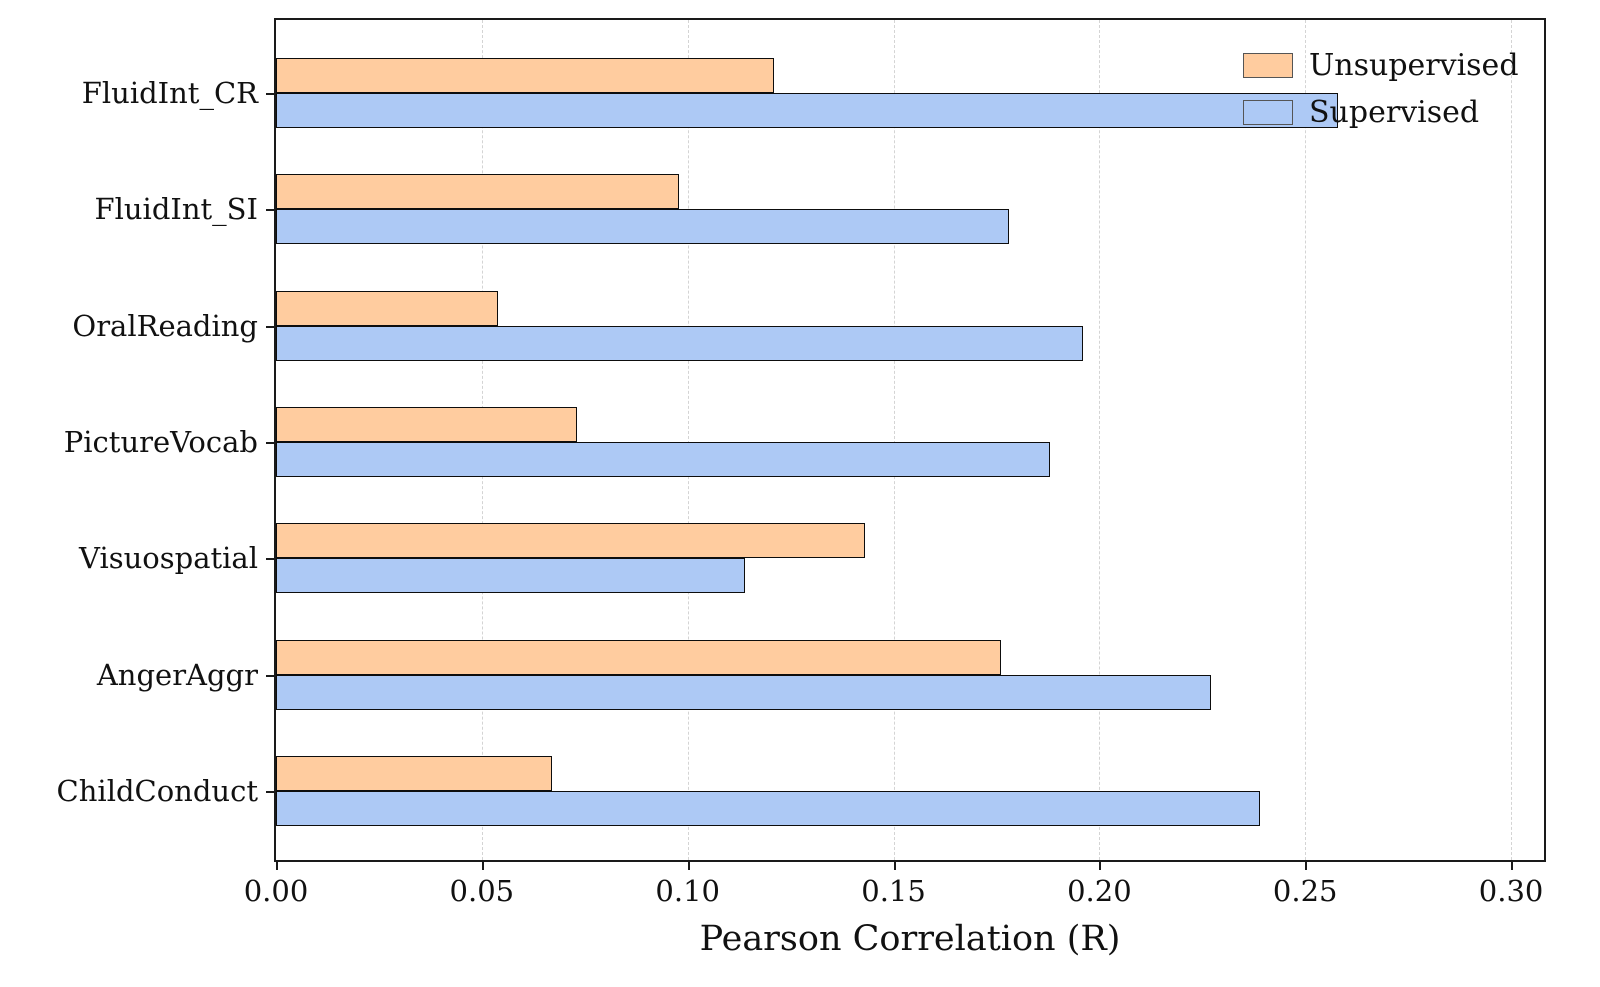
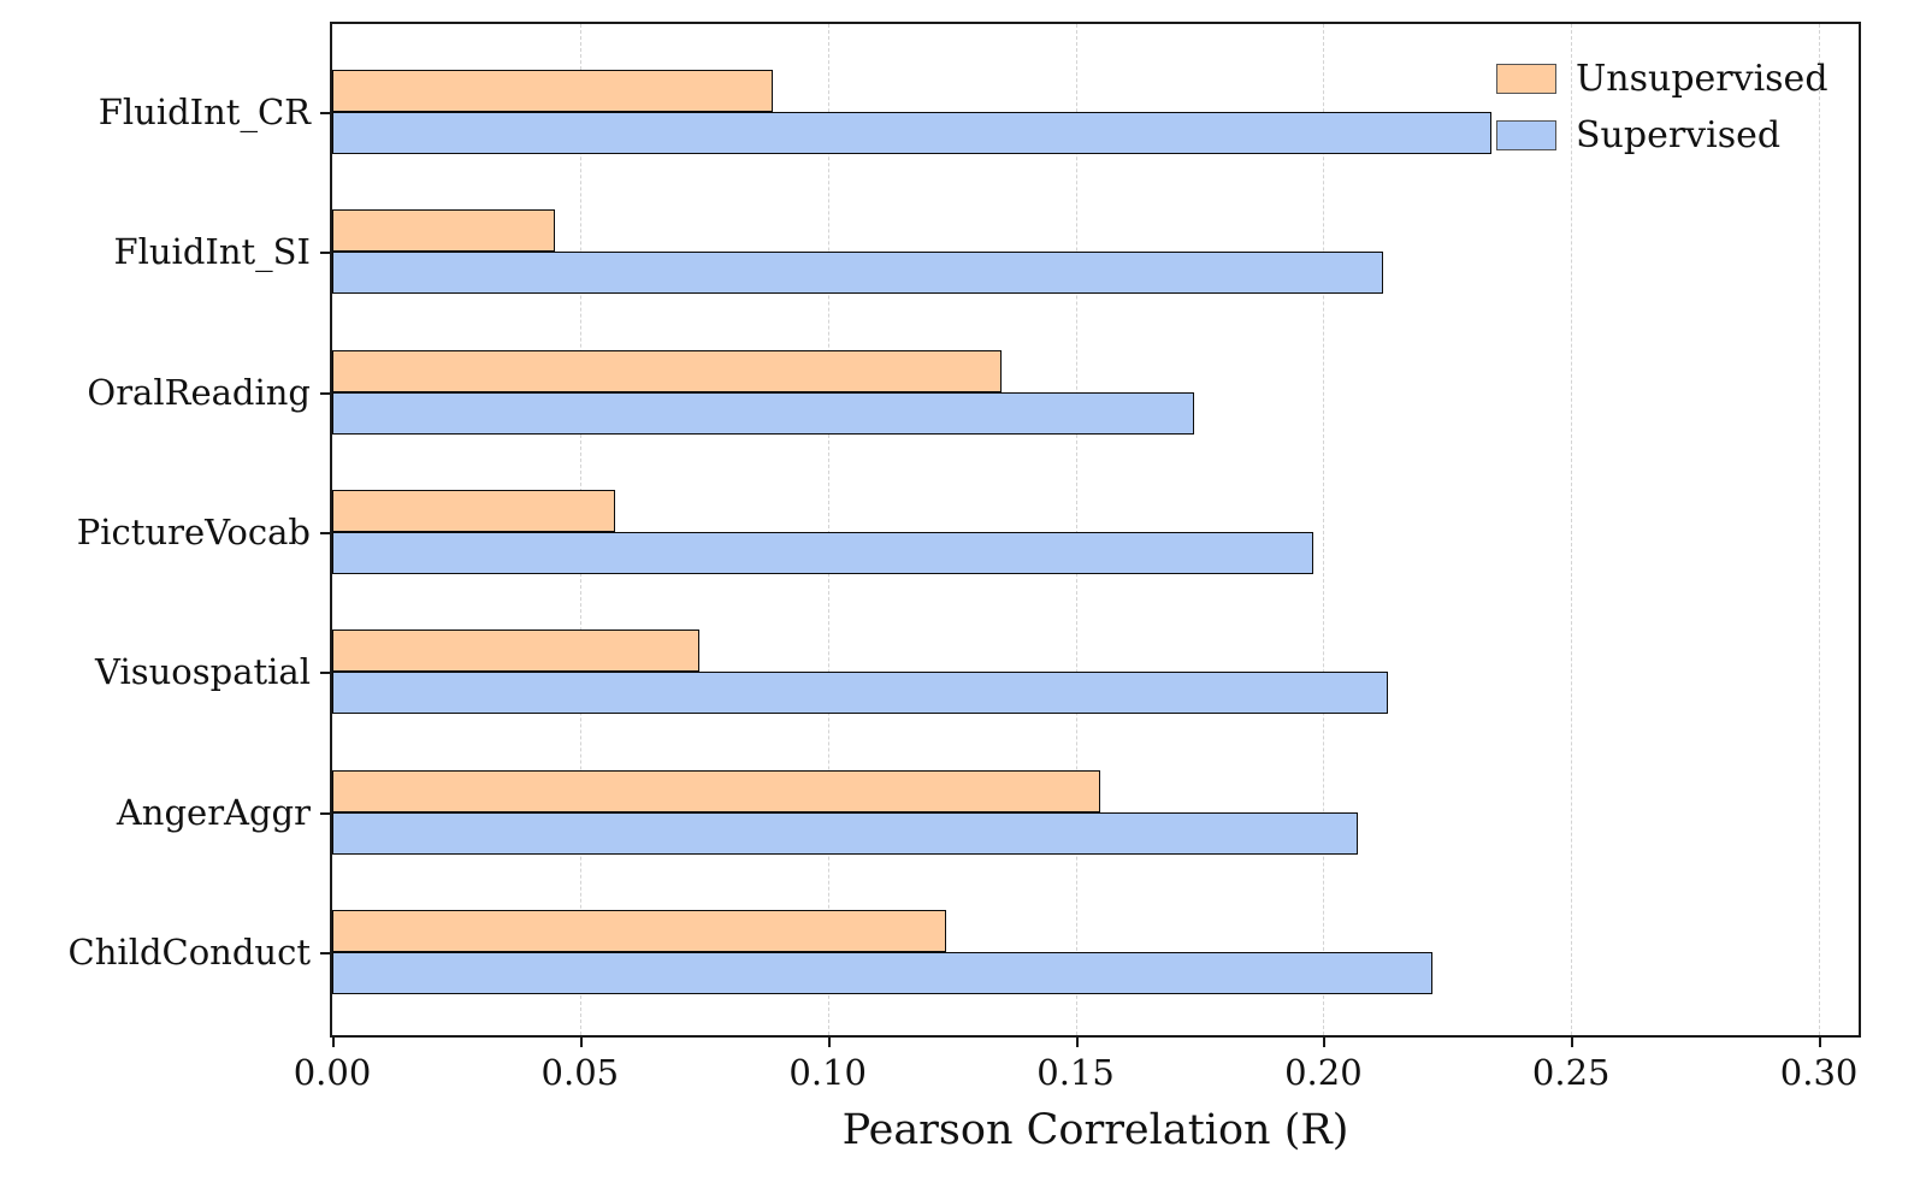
Unsupervised/FluidInt_CR: 0.121 -> 0.089
Supervised/FluidInt_CR: 0.258 -> 0.234
Unsupervised/FluidInt_SI: 0.098 -> 0.045
Supervised/FluidInt_SI: 0.178 -> 0.212
Unsupervised/OralReading: 0.054 -> 0.135
Supervised/OralReading: 0.196 -> 0.174
Unsupervised/PictureVocab: 0.073 -> 0.057
Supervised/PictureVocab: 0.188 -> 0.198
Unsupervised/Visuospatial: 0.143 -> 0.074
Supervised/Visuospatial: 0.114 -> 0.213
Unsupervised/AngerAggr: 0.176 -> 0.155
Supervised/AngerAggr: 0.227 -> 0.207
Unsupervised/ChildConduct: 0.067 -> 0.124
Supervised/ChildConduct: 0.239 -> 0.222
